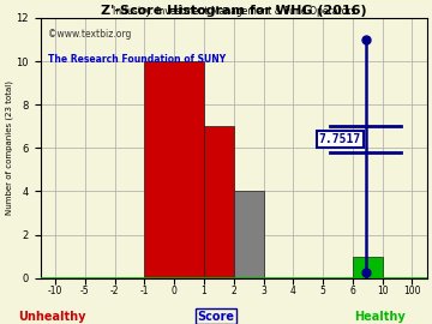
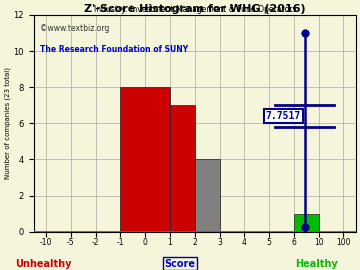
0: 10 -> 8
